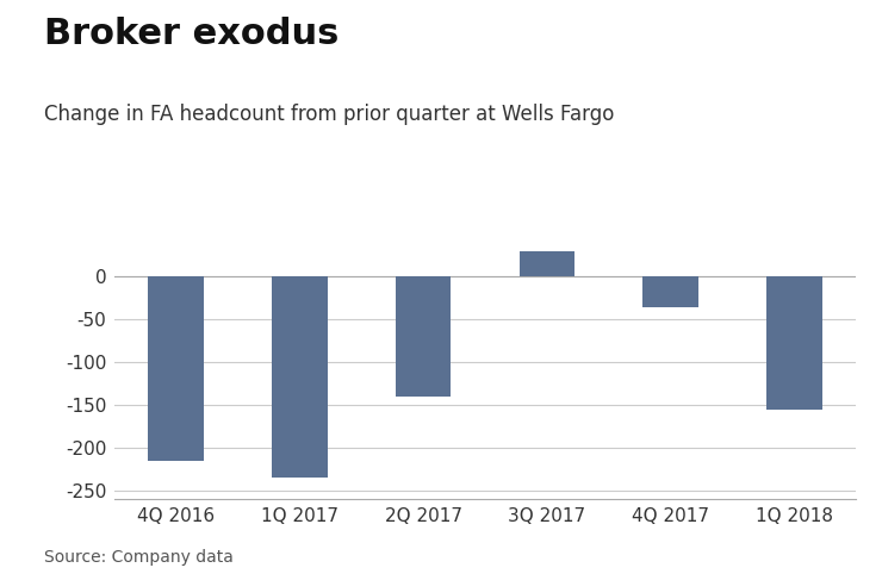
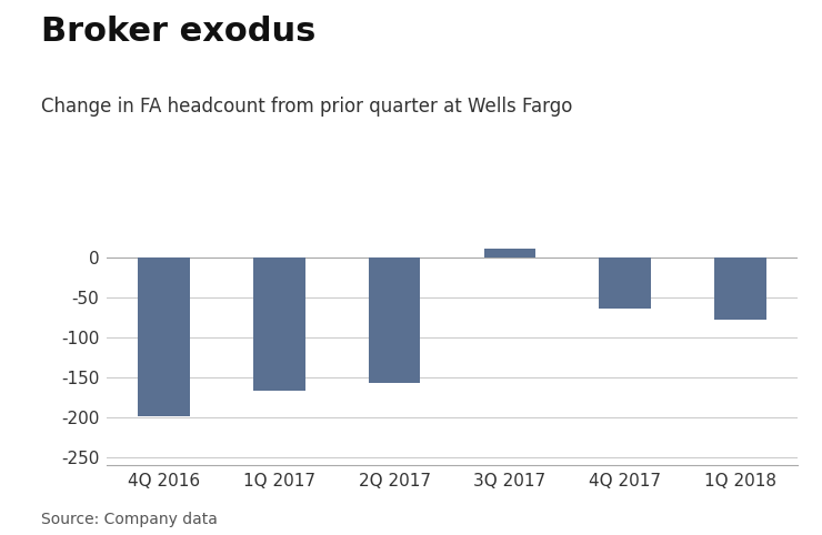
4Q 2016: -215 -> -198
1Q 2017: -235 -> -166
2Q 2017: -140 -> -156
3Q 2017: 30 -> 12
4Q 2017: -35 -> -64
1Q 2018: -155 -> -78
